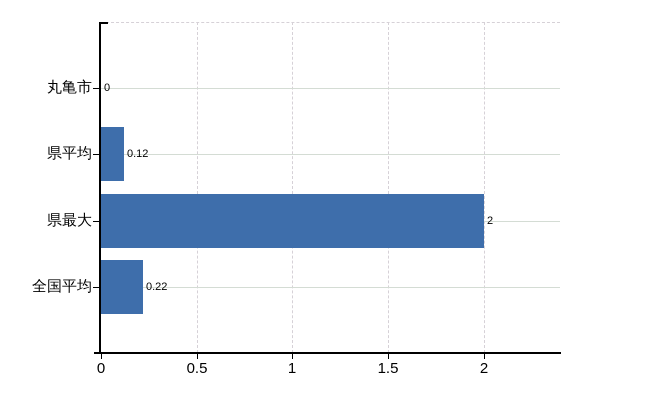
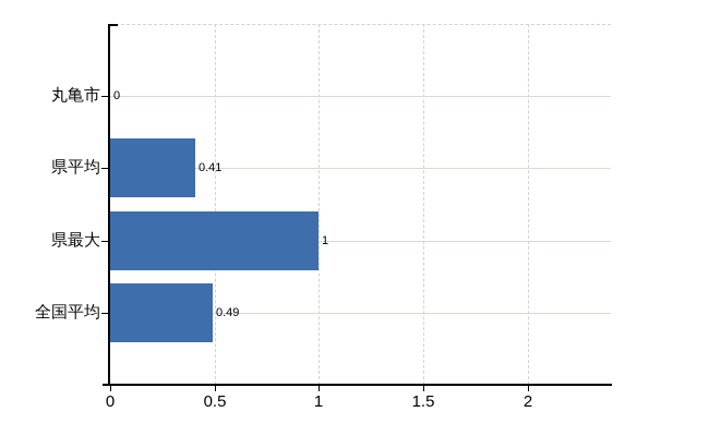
県平均: 0.12 -> 0.41
県最大: 2 -> 1
全国平均: 0.22 -> 0.49
